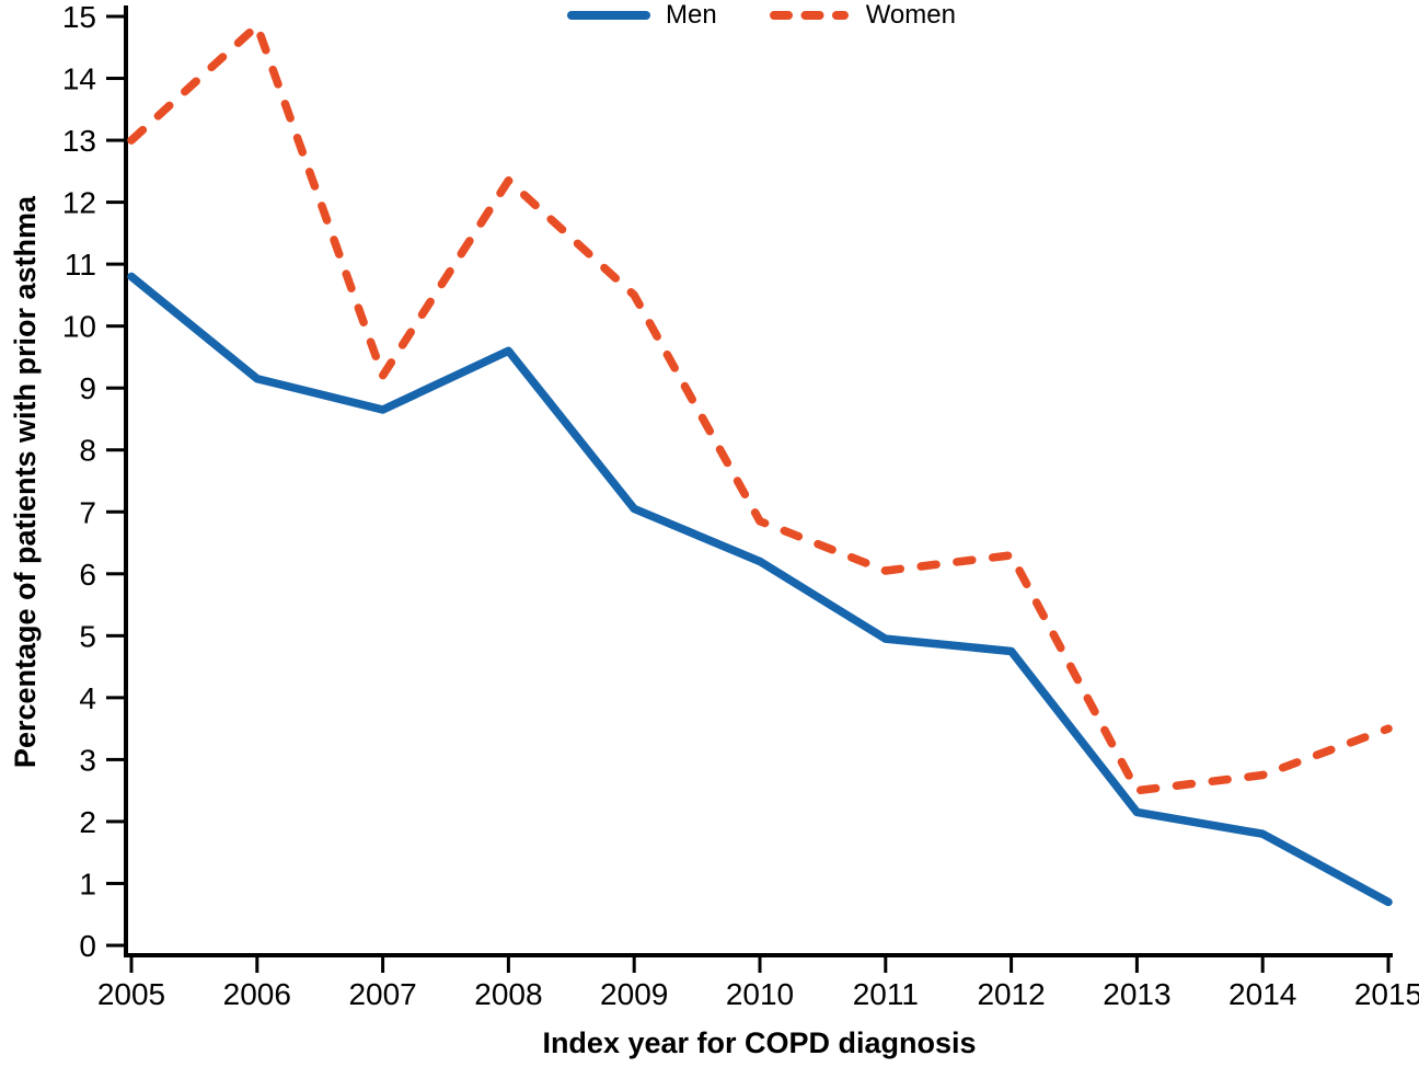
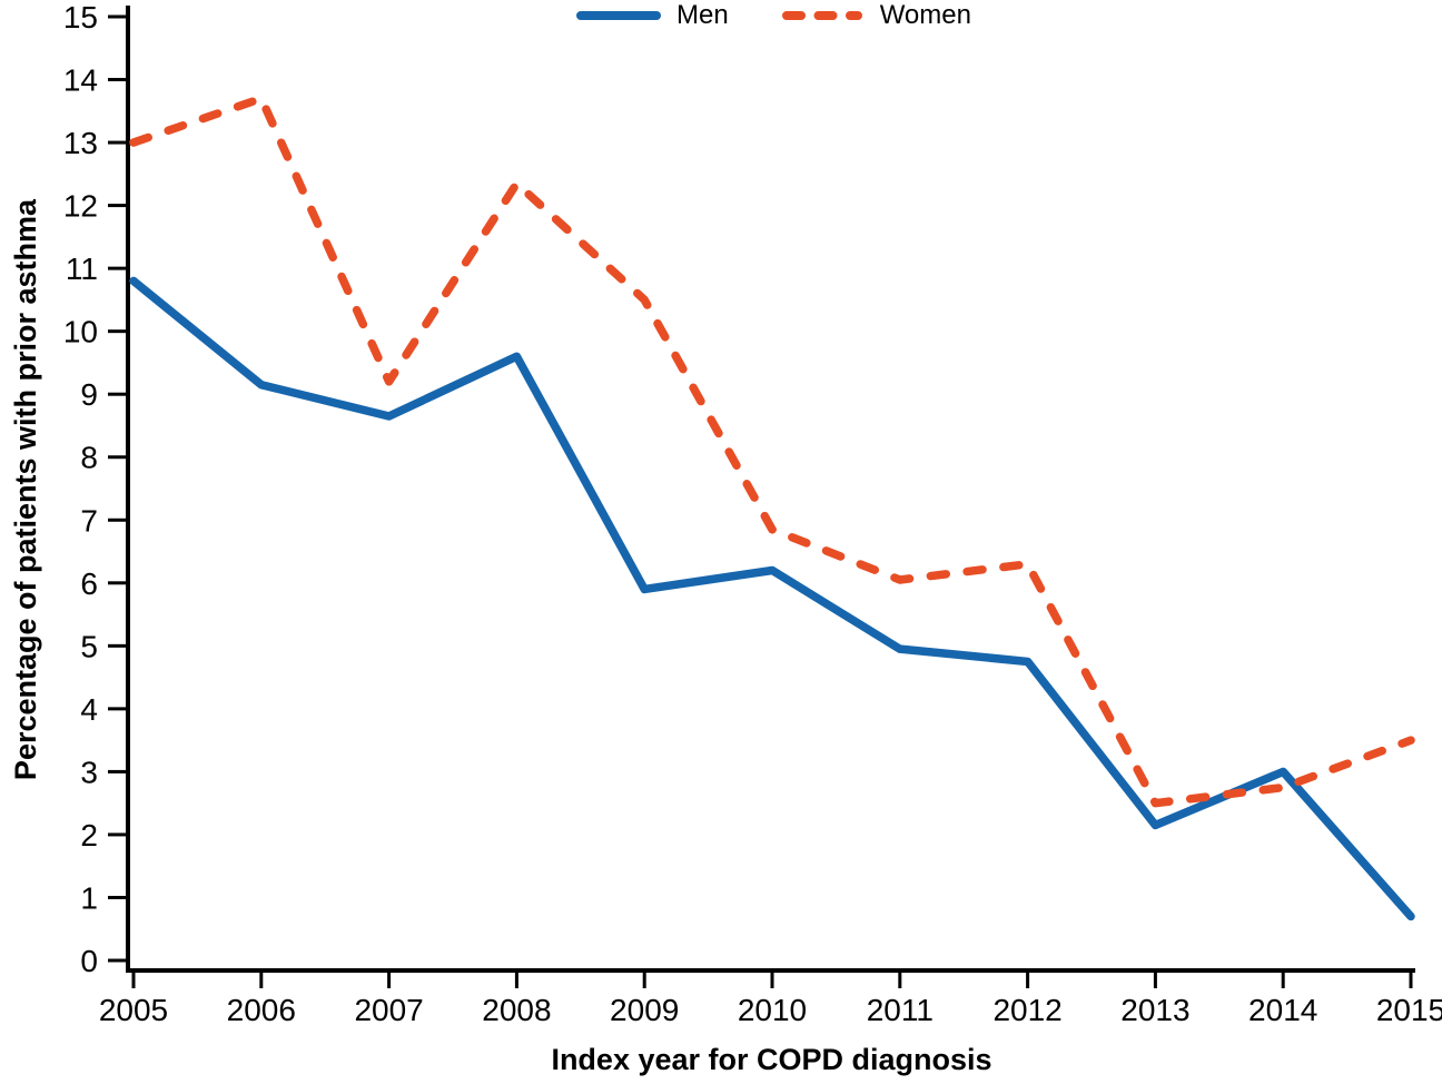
Women/2006: 14.8 -> 13.7
Men/2009: 7.0 -> 5.9
Men/2014: 1.8 -> 3.0
